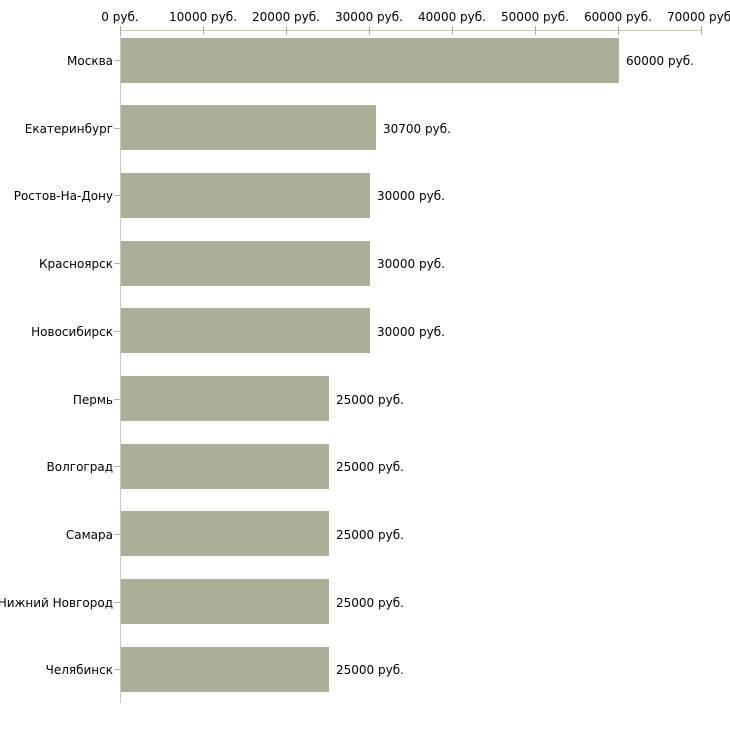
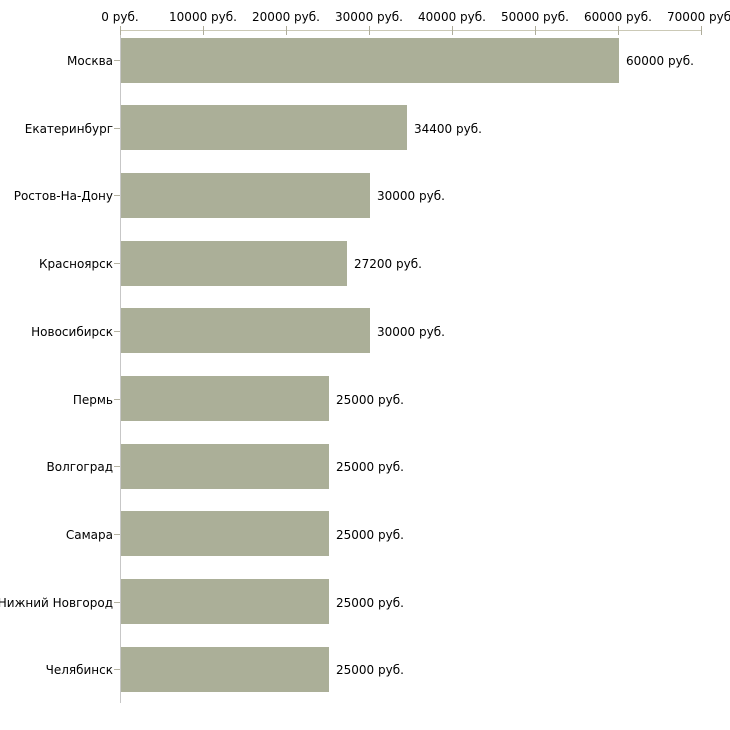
Екатеринбург: 30700 -> 34400
Красноярск: 30000 -> 27200
